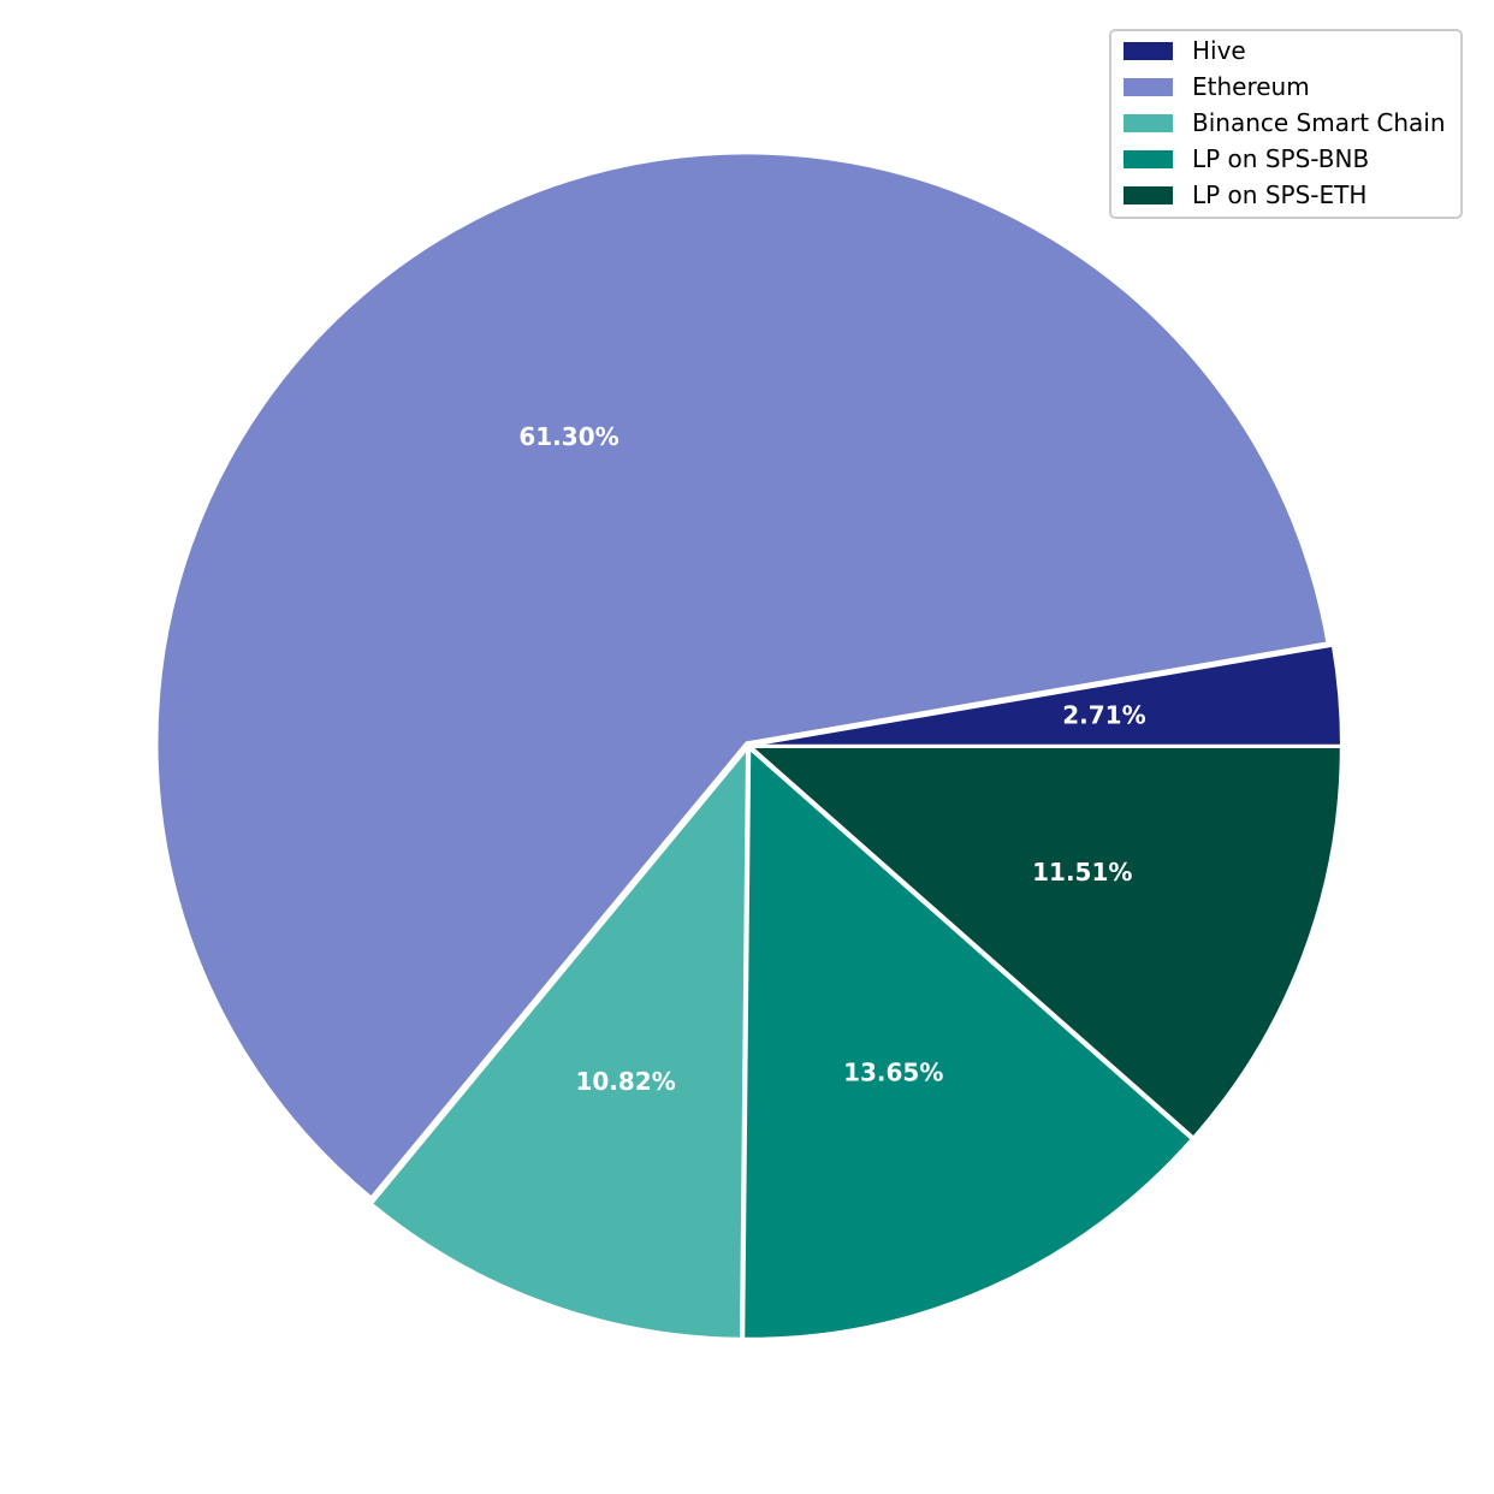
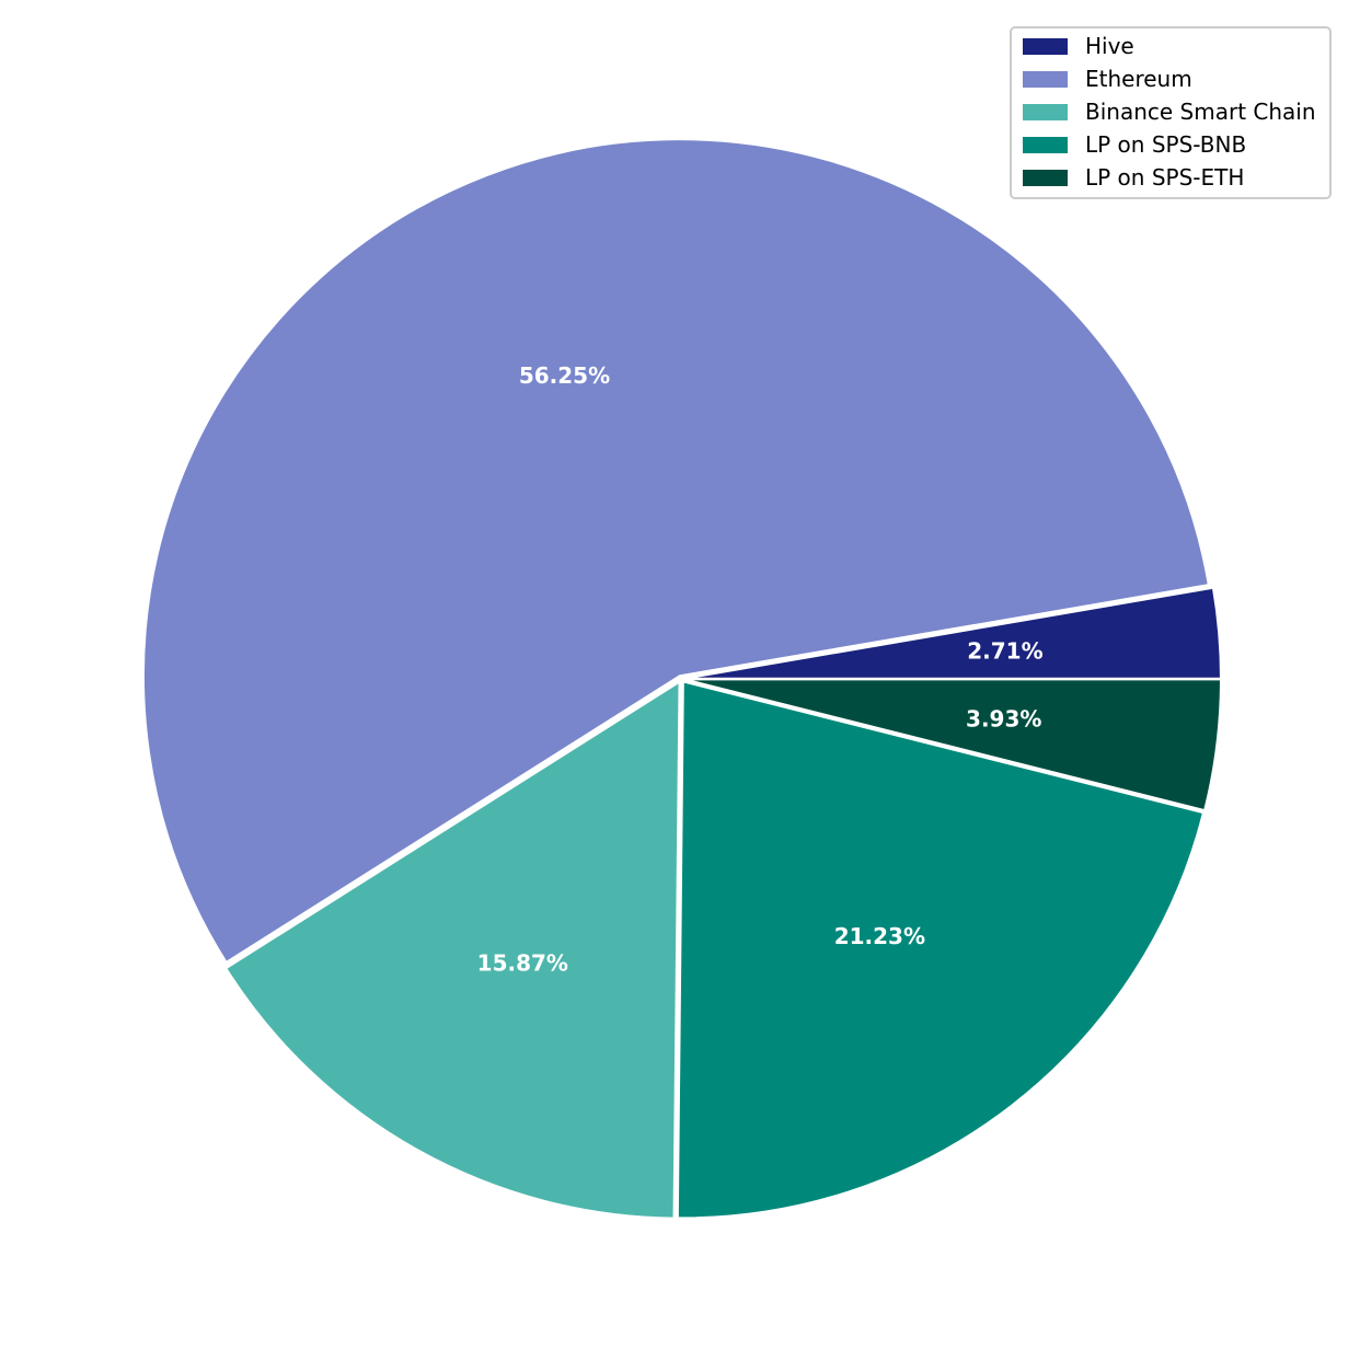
Ethereum: 61.30% -> 56.25%
Binance Smart Chain: 10.82% -> 15.87%
LP on SPS-BNB: 13.65% -> 21.23%
LP on SPS-ETH: 11.51% -> 3.93%
